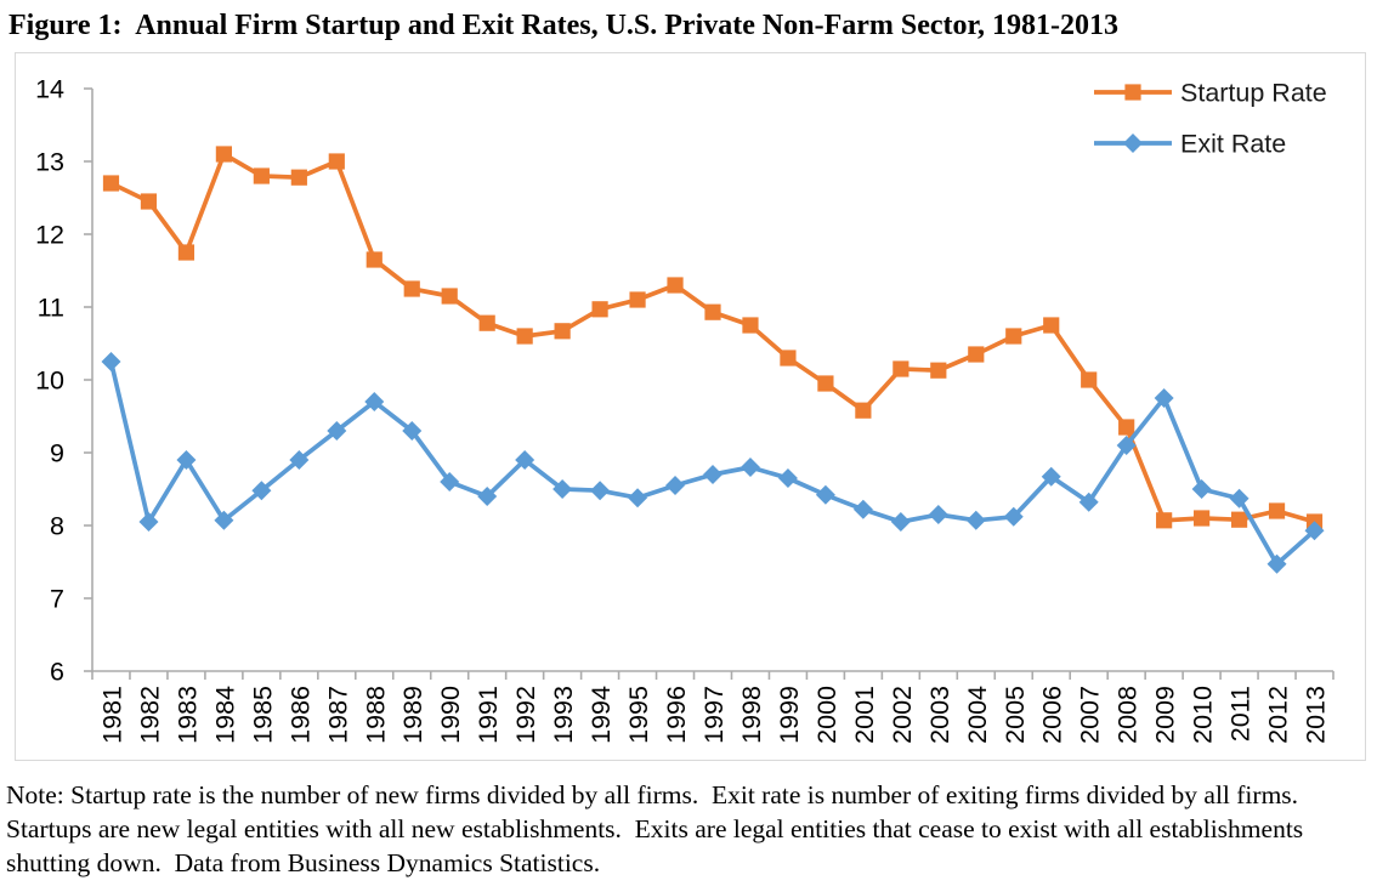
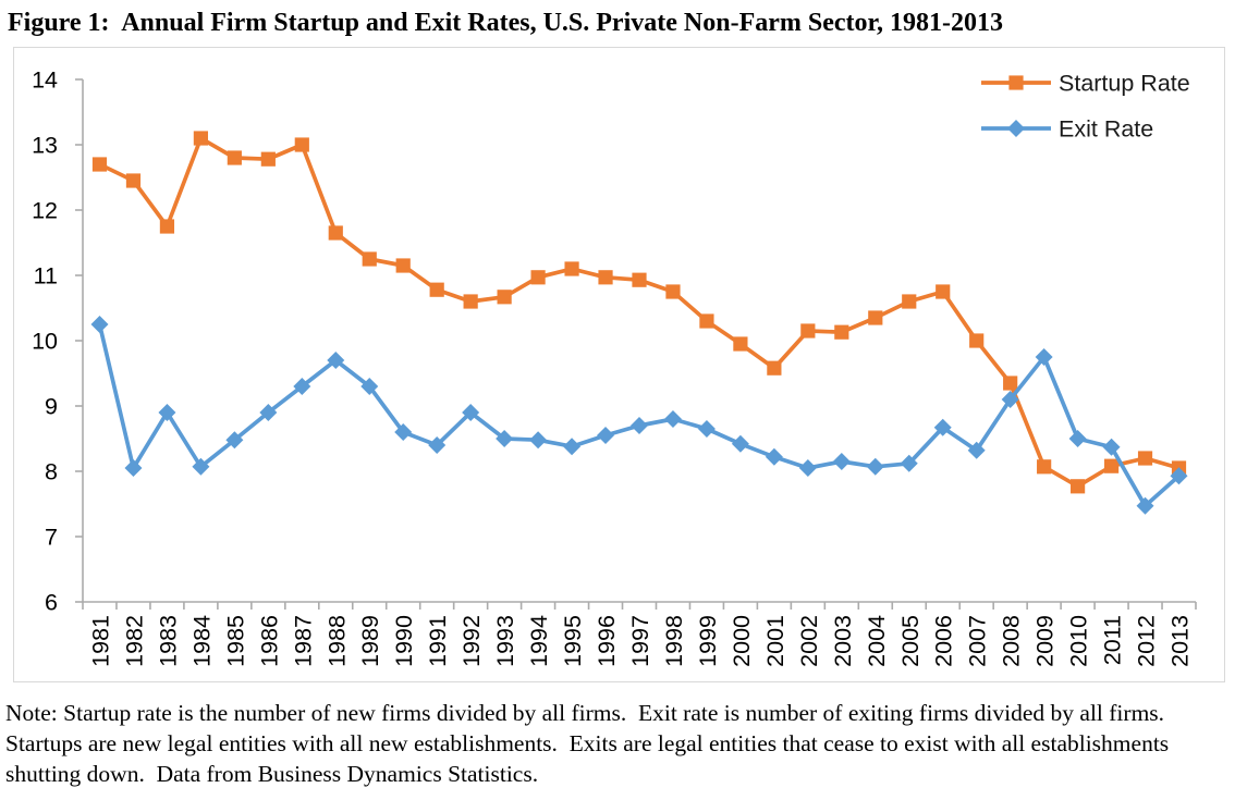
Startup Rate/1996: 11.3 -> 11.0
Startup Rate/2010: 8.1 -> 7.8
